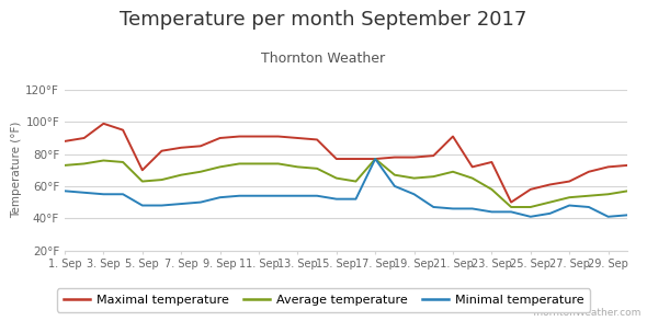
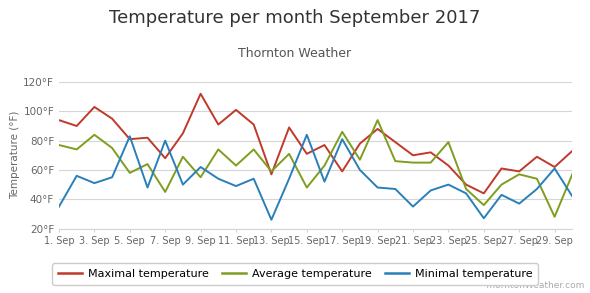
Maximal temperature/1. Sep: 88°F -> 94°F
Average temperature/1. Sep: 73°F -> 77°F
Minimal temperature/1. Sep: 57°F -> 35°F
Maximal temperature/3. Sep: 99°F -> 103°F
Average temperature/3. Sep: 76°F -> 84°F
Minimal temperature/3. Sep: 55°F -> 51°F
Maximal temperature/5. Sep: 70°F -> 81°F
Average temperature/5. Sep: 63°F -> 58°F
Minimal temperature/5. Sep: 48°F -> 83°F
Maximal temperature/7. Sep: 84°F -> 68°F
Average temperature/7. Sep: 67°F -> 45°F
Minimal temperature/7. Sep: 49°F -> 80°F
Maximal temperature/9. Sep: 90°F -> 112°F
Average temperature/9. Sep: 72°F -> 55°F
Minimal temperature/9. Sep: 53°F -> 62°F
Maximal temperature/11. Sep: 91°F -> 101°F
Average temperature/11. Sep: 74°F -> 63°F
Minimal temperature/11. Sep: 54°F -> 49°F
Maximal temperature/13. Sep: 90°F -> 57°F
Average temperature/13. Sep: 72°F -> 59°F
Minimal temperature/13. Sep: 54°F -> 26°F
Maximal temperature/15. Sep: 77°F -> 71°F
Average temperature/15. Sep: 65°F -> 48°F
Minimal temperature/15. Sep: 52°F -> 84°F
Maximal temperature/17. Sep: 77°F -> 59°F
Average temperature/17. Sep: 77°F -> 86°F
Minimal temperature/17. Sep: 77°F -> 81°F
Maximal temperature/19. Sep: 78°F -> 88°F
Average temperature/19. Sep: 65°F -> 94°F
Minimal temperature/19. Sep: 55°F -> 48°F
Maximal temperature/21. Sep: 91°F -> 70°F
Average temperature/21. Sep: 69°F -> 65°F
Minimal temperature/21. Sep: 46°F -> 35°F
Maximal temperature/23. Sep: 75°F -> 63°F
Average temperature/23. Sep: 58°F -> 79°F
Minimal temperature/23. Sep: 44°F -> 50°F
Maximal temperature/25. Sep: 58°F -> 44°F
Average temperature/25. Sep: 47°F -> 36°F
Minimal temperature/25. Sep: 41°F -> 27°F
Maximal temperature/27. Sep: 63°F -> 59°F
Average temperature/27. Sep: 53°F -> 57°F
Minimal temperature/27. Sep: 48°F -> 37°F
Maximal temperature/29. Sep: 72°F -> 62°F
Average temperature/29. Sep: 55°F -> 28°F
Minimal temperature/29. Sep: 41°F -> 61°F
